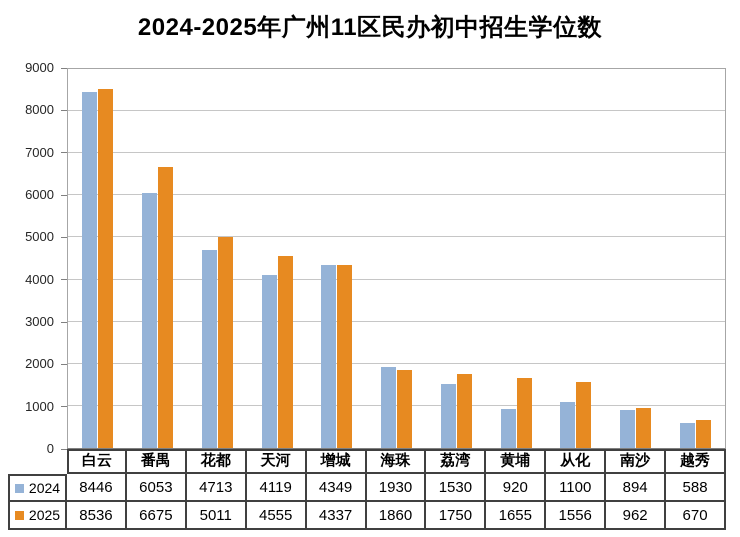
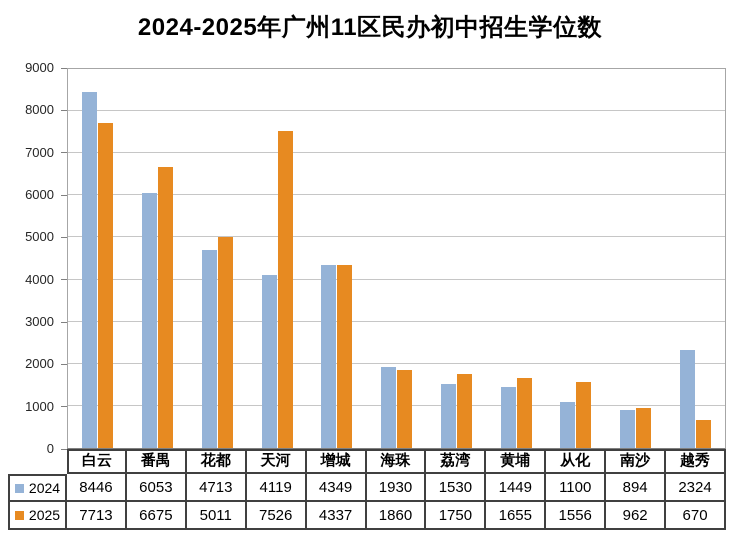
2025/白云: 8536 -> 7713
2025/天河: 4555 -> 7526
2024/黄埔: 920 -> 1449
2024/越秀: 588 -> 2324
